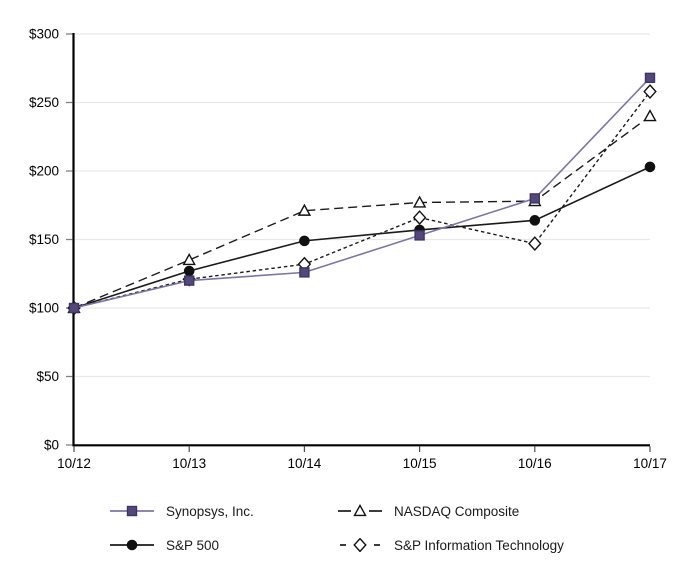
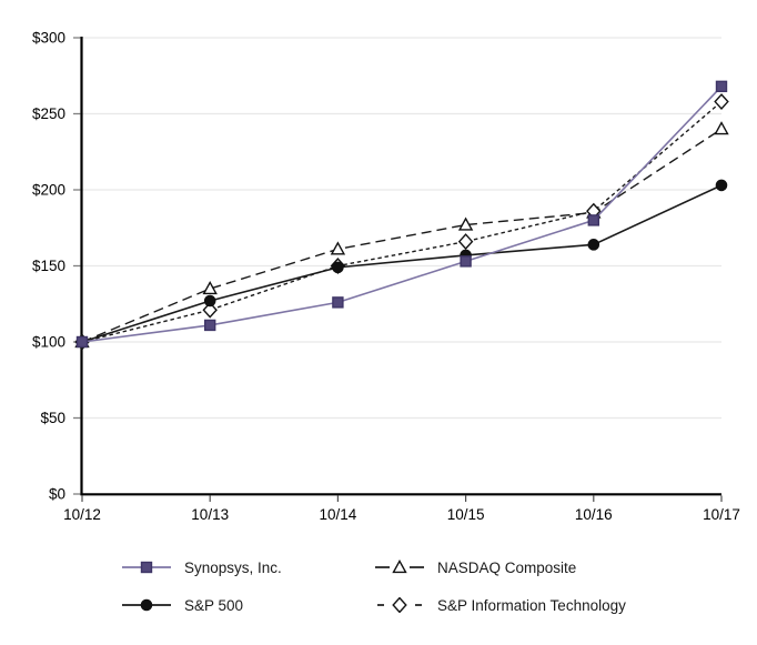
Synopsys, Inc./10/13: $120 -> $111
NASDAQ Composite/10/14: $171 -> $161
S&P Information Technology/10/14: $132 -> $150
NASDAQ Composite/10/16: $178 -> $185
S&P Information Technology/10/16: $147 -> $186
